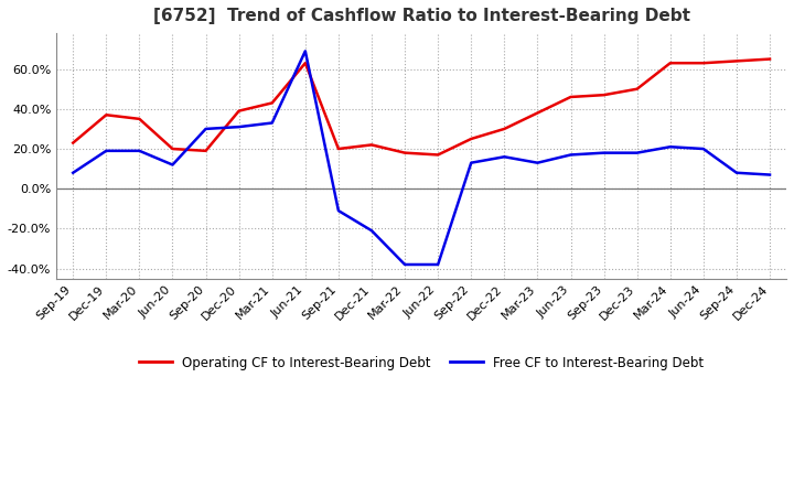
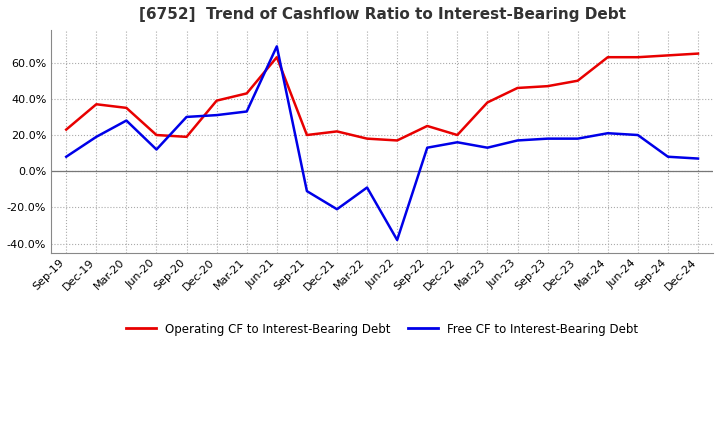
Free CF to Interest-Bearing Debt/Mar-20: 19% -> 28%
Free CF to Interest-Bearing Debt/Mar-22: -38% -> -9%
Operating CF to Interest-Bearing Debt/Dec-22: 30% -> 20%
